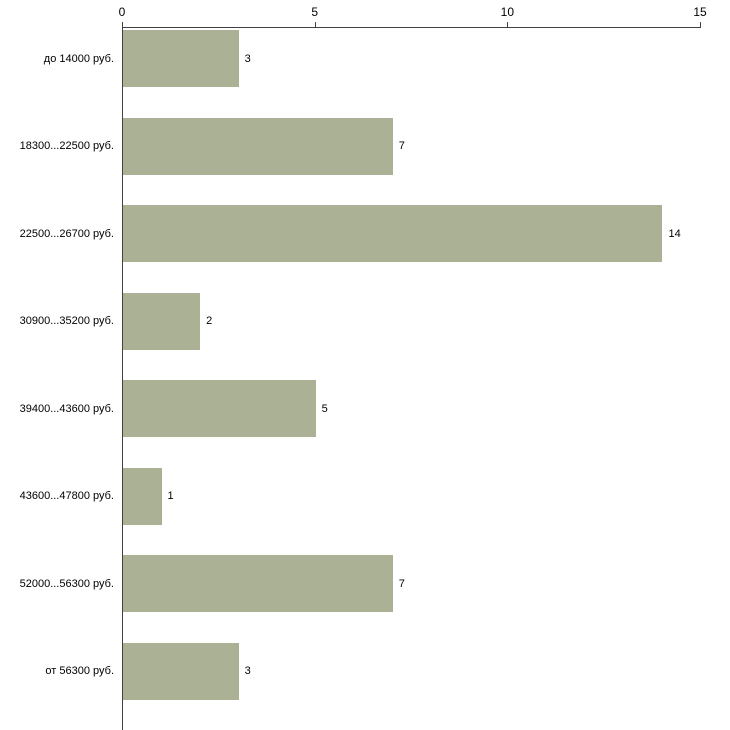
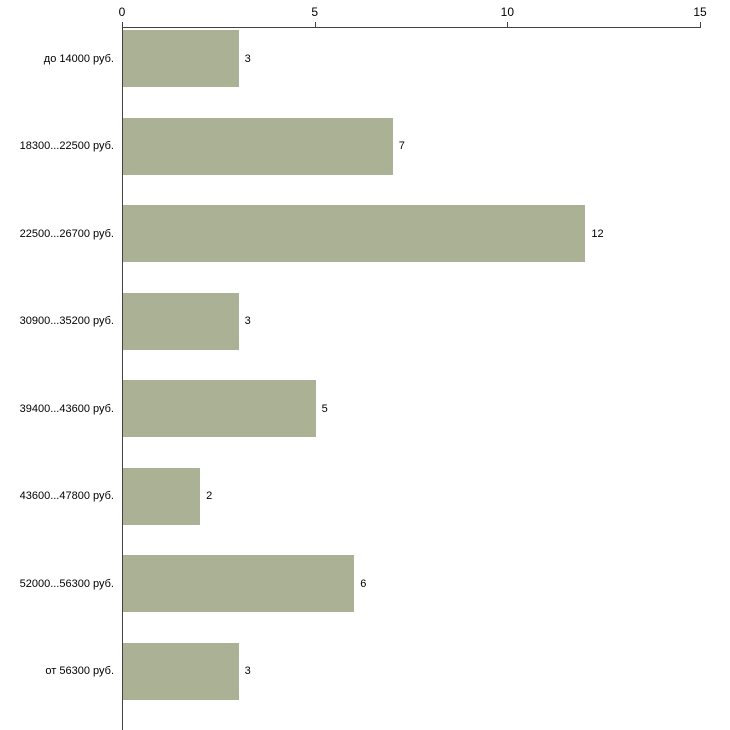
22500...26700 руб.: 14 -> 12
30900...35200 руб.: 2 -> 3
43600...47800 руб.: 1 -> 2
52000...56300 руб.: 7 -> 6
